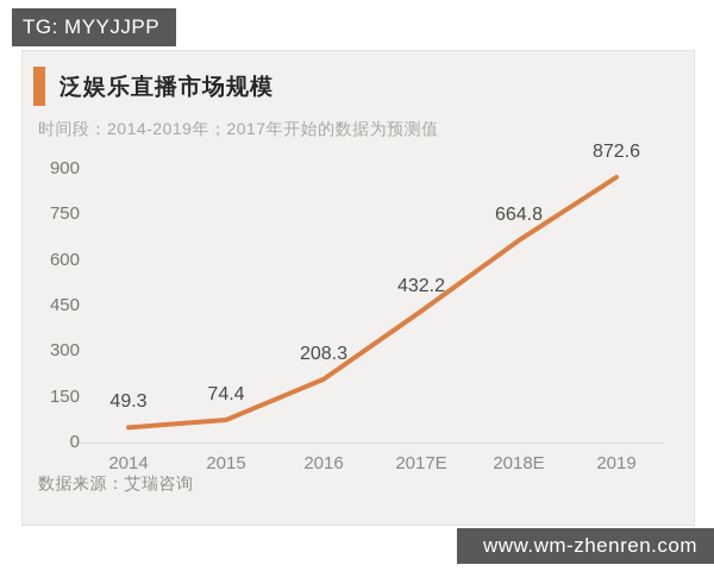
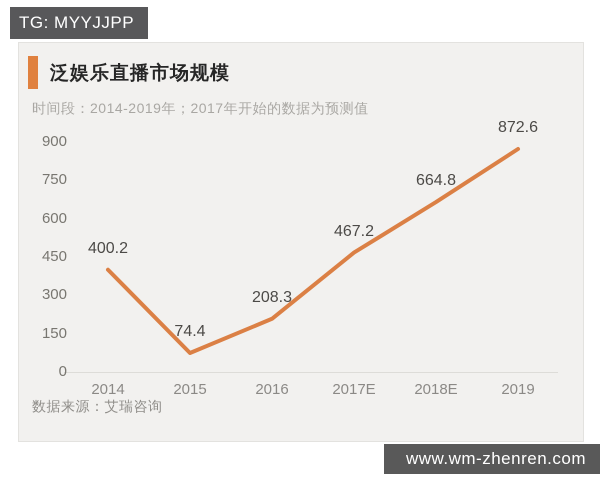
2014: 49.3 -> 400.2
2017E: 432.2 -> 467.2
